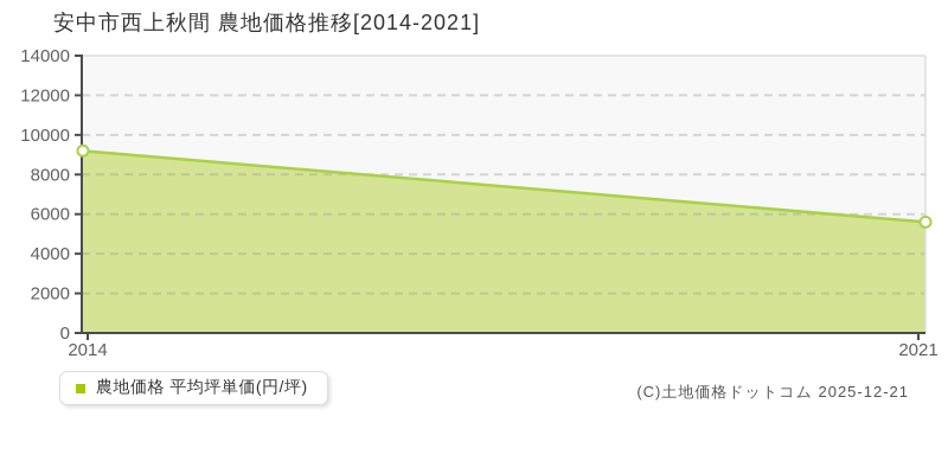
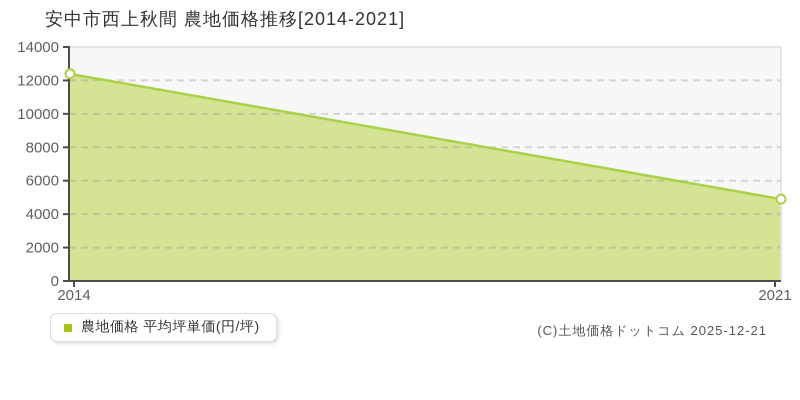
2014: 9200 -> 12400
2021: 5600 -> 4900
